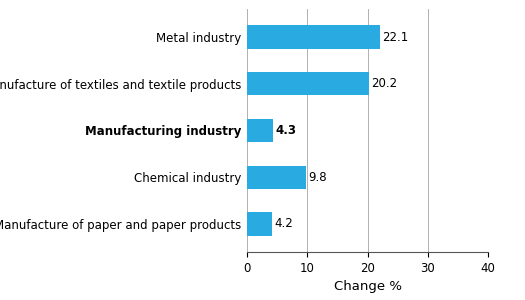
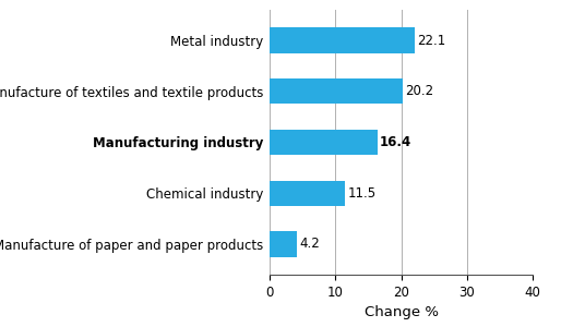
Manufacturing industry: 4.3 -> 16.4
Chemical industry: 9.8 -> 11.5
